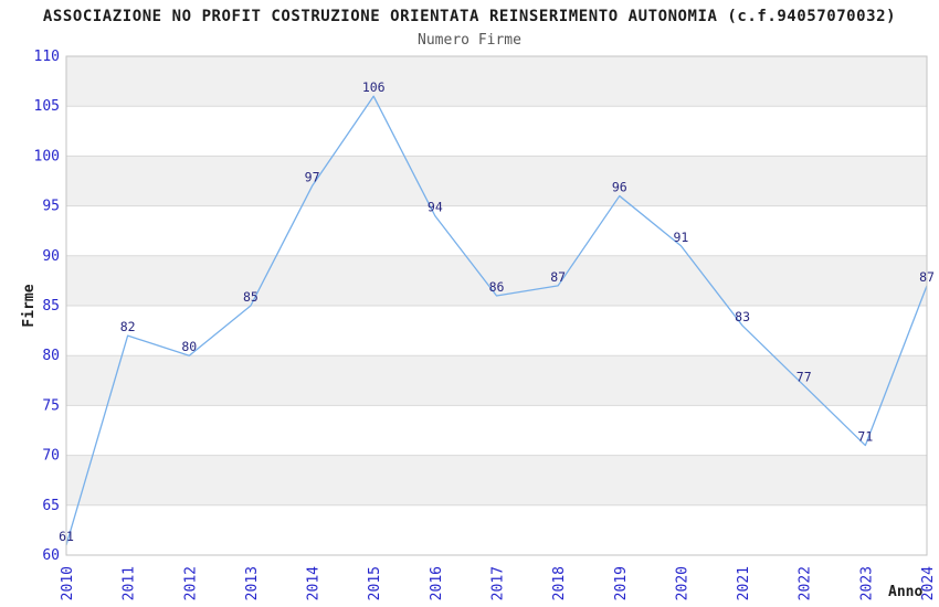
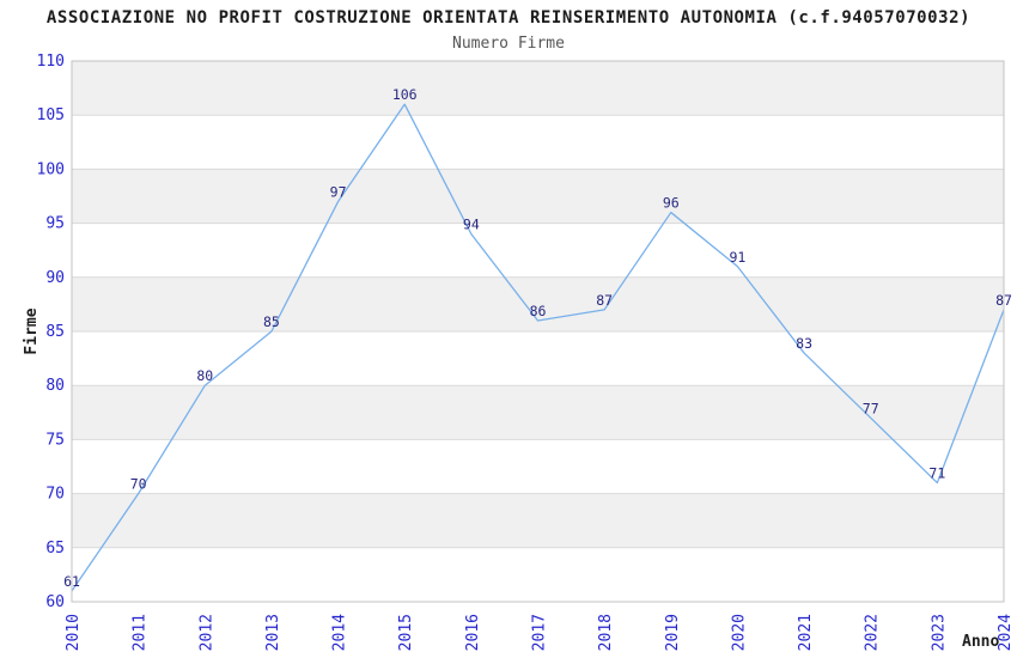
2011: 82 -> 70
